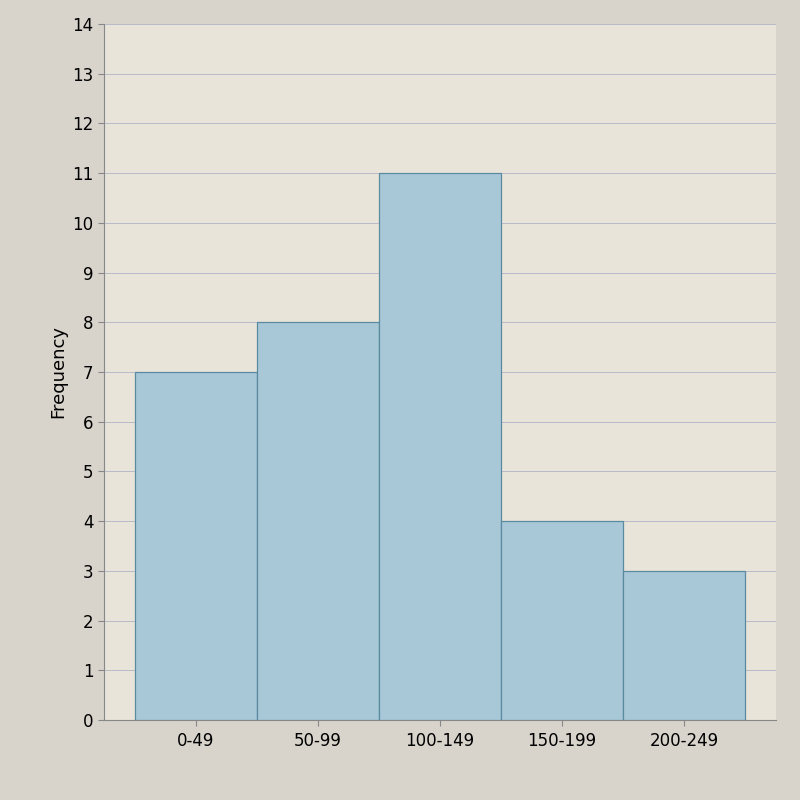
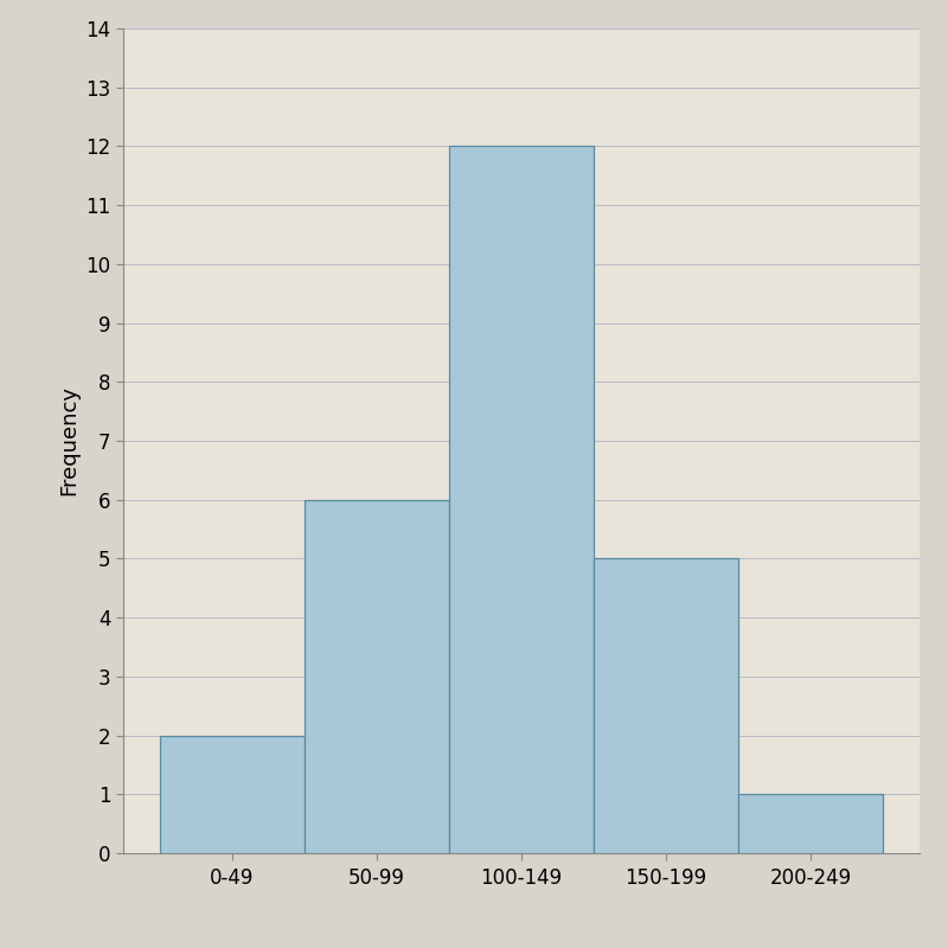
0-49: 7 -> 2
50-99: 8 -> 6
100-149: 11 -> 12
150-199: 4 -> 5
200-249: 3 -> 1
